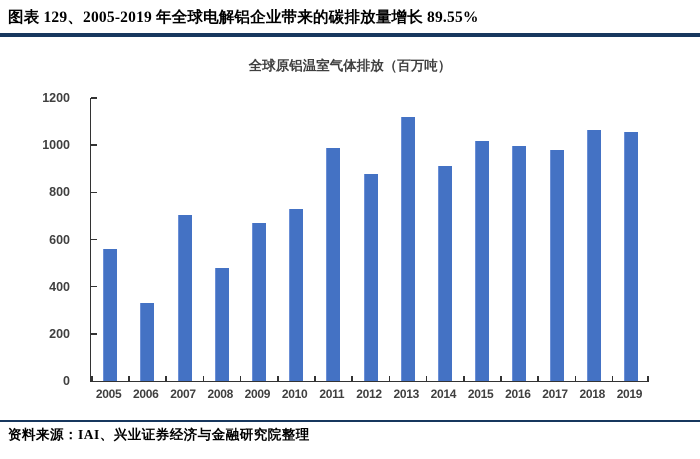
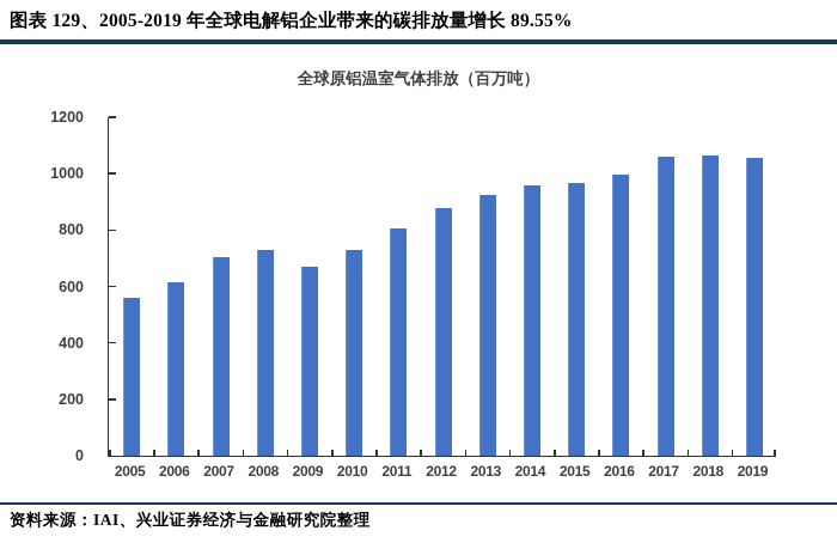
2006: 330 -> 610
2008: 480 -> 730
2011: 990 -> 810
2013: 1120 -> 920
2014: 910 -> 960
2015: 1020 -> 960
2017: 980 -> 1060
